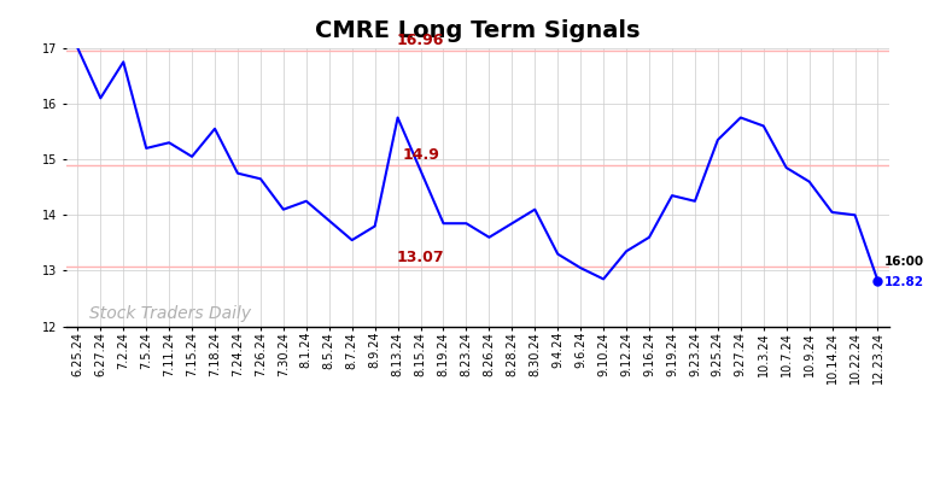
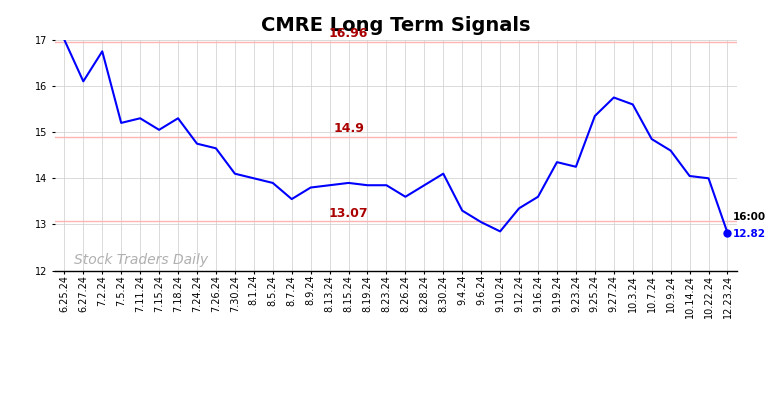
7.18.24: 15.55 -> 15.30
8.1.24: 14.25 -> 14.00
8.13.24: 15.75 -> 13.85
8.15.24: 14.80 -> 13.90
